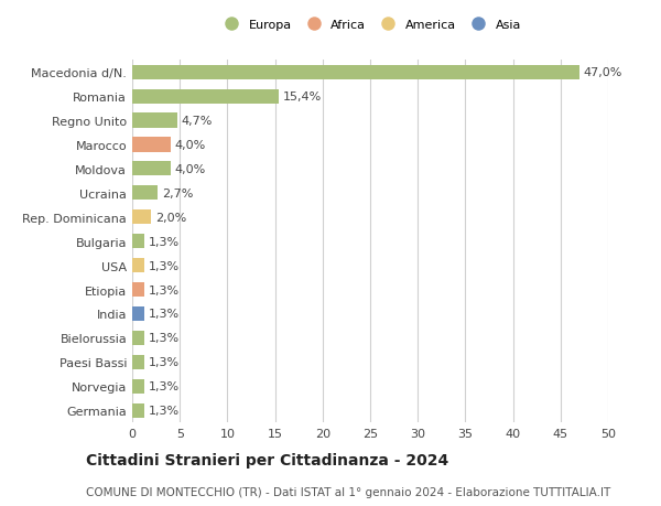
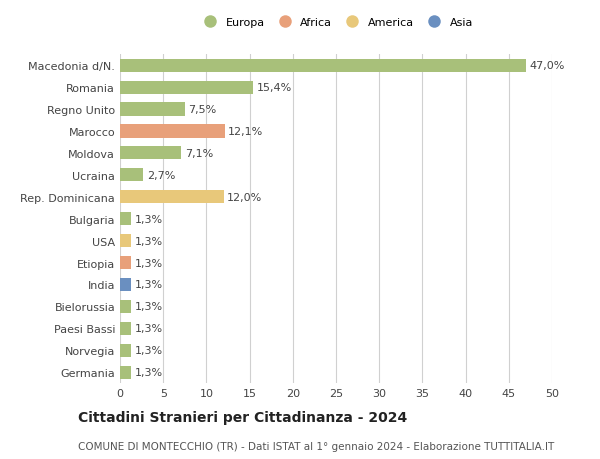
Regno Unito: 4,7% -> 7,5%
Marocco: 4,0% -> 12,1%
Moldova: 4,0% -> 7,1%
Rep. Dominicana: 2,0% -> 12,0%
